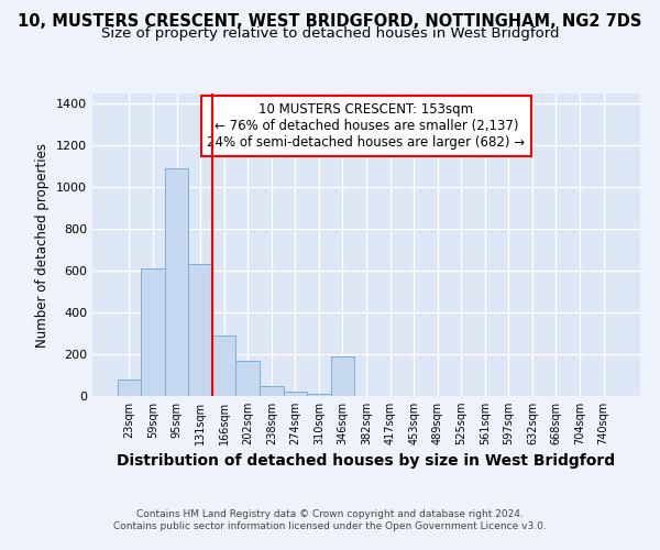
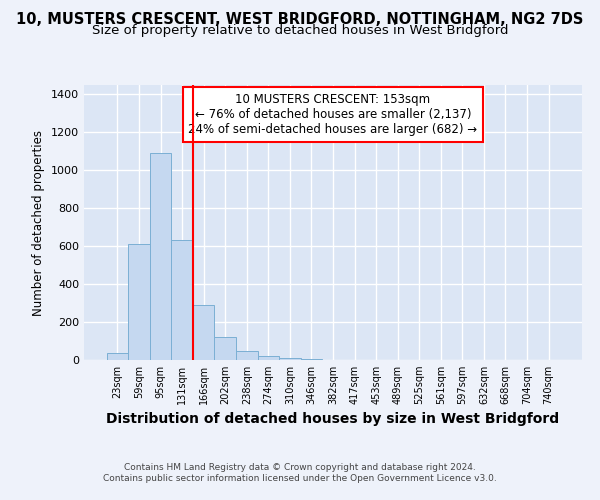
23sqm: 80 -> 40
202sqm: 170 -> 120
346sqm: 190 -> 0
